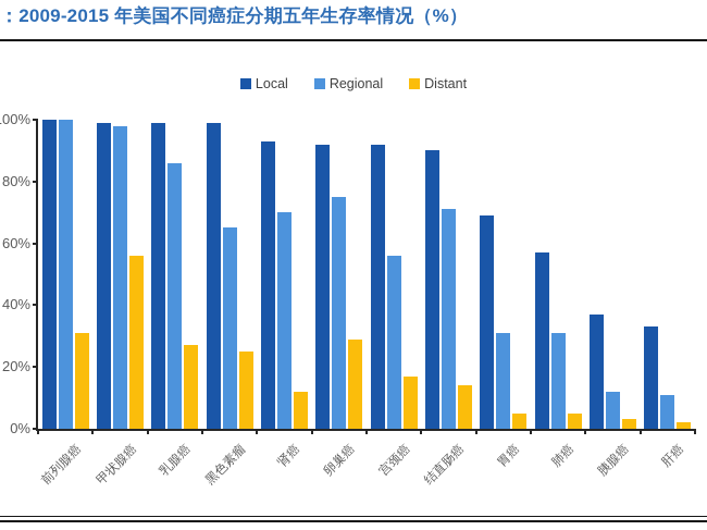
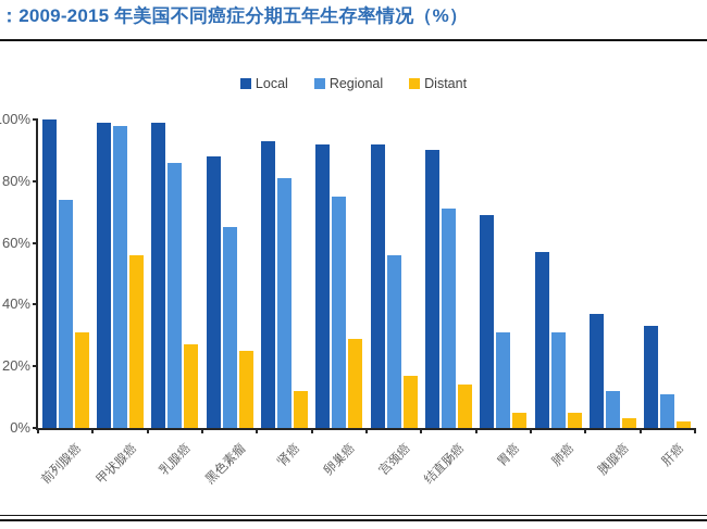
Regional/前列腺癌: 100% -> 74%
Local/黑色素瘤: 99% -> 88%
Regional/肾癌: 70% -> 81%
